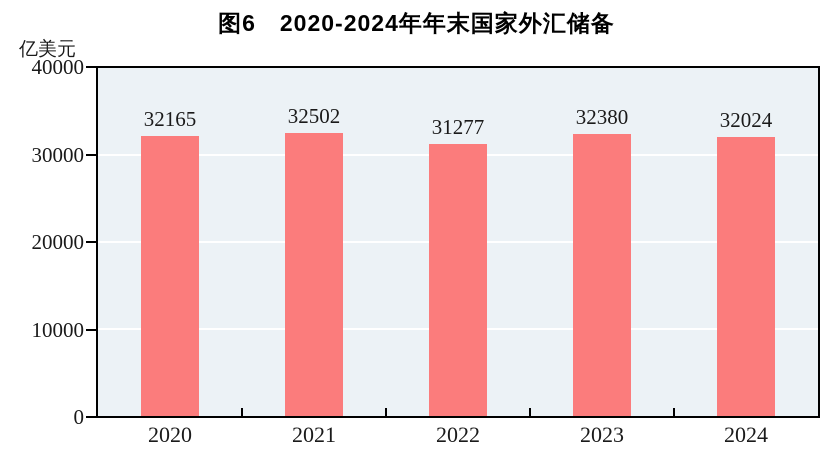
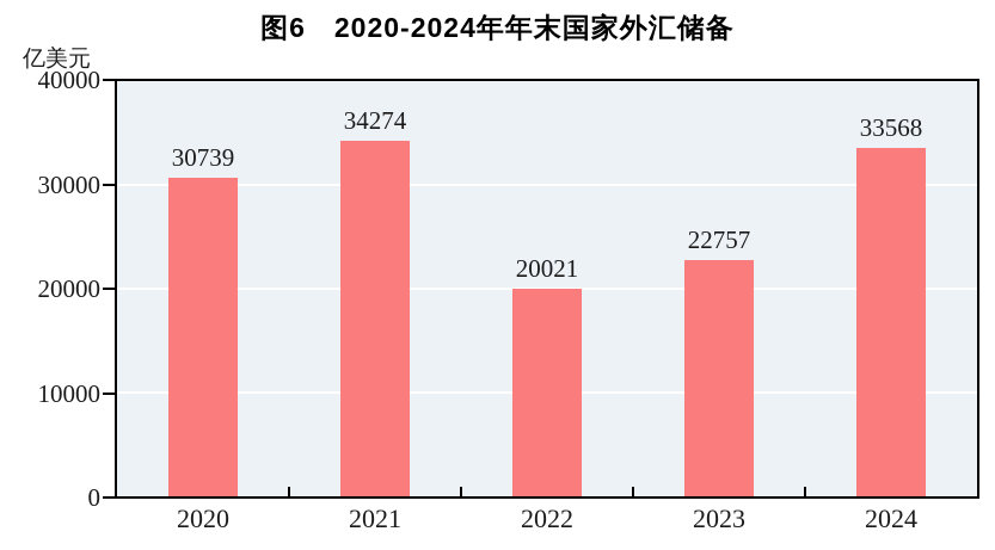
2020: 32165 -> 30739
2021: 32502 -> 34274
2022: 31277 -> 20021
2023: 32380 -> 22757
2024: 32024 -> 33568
